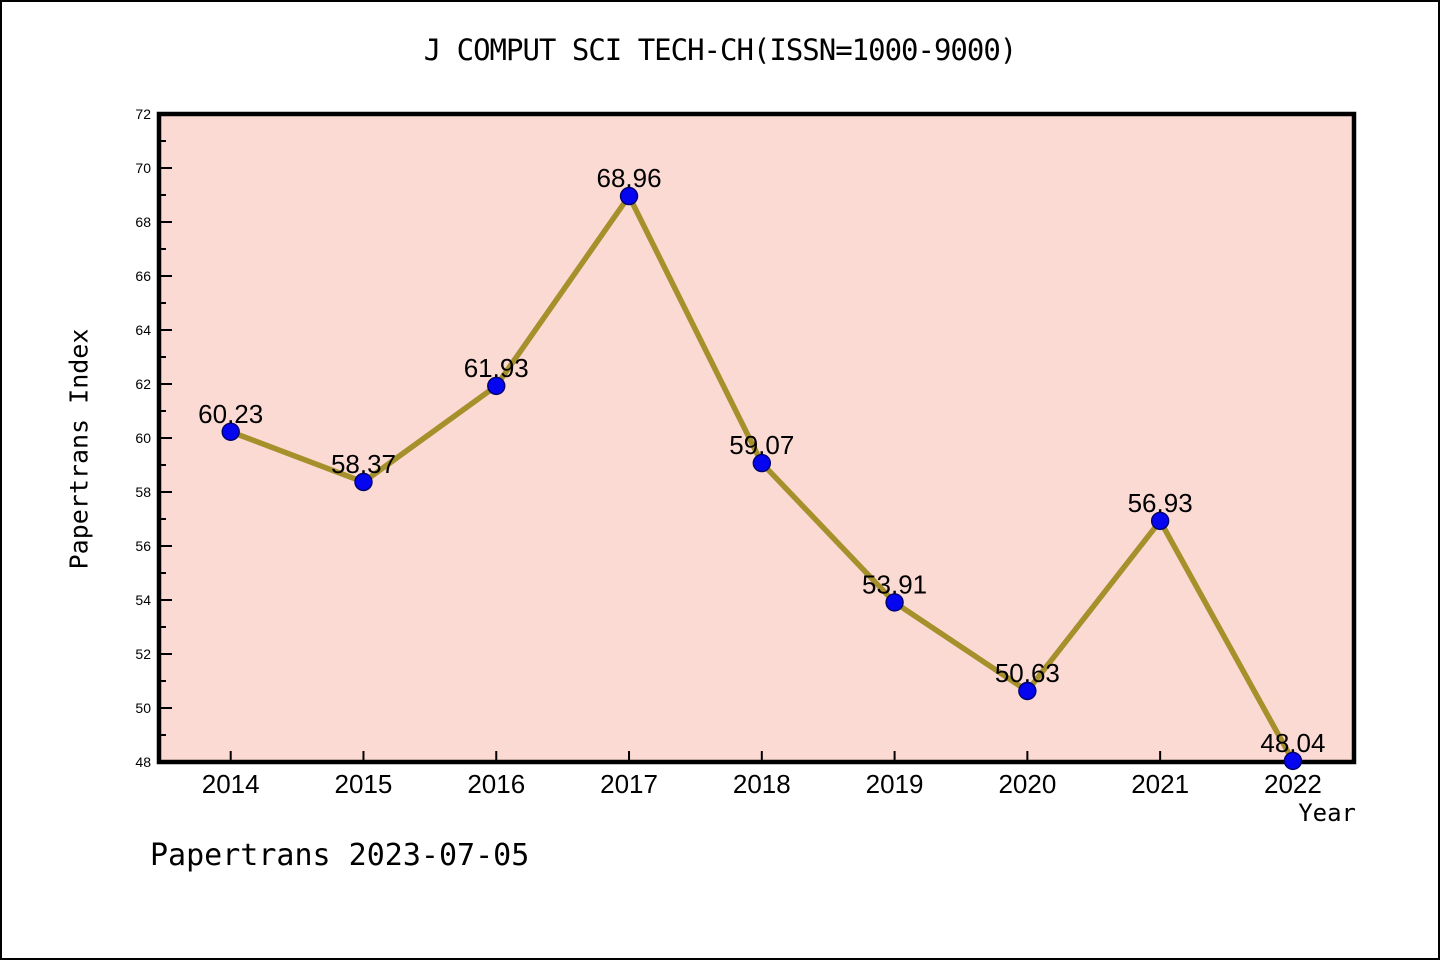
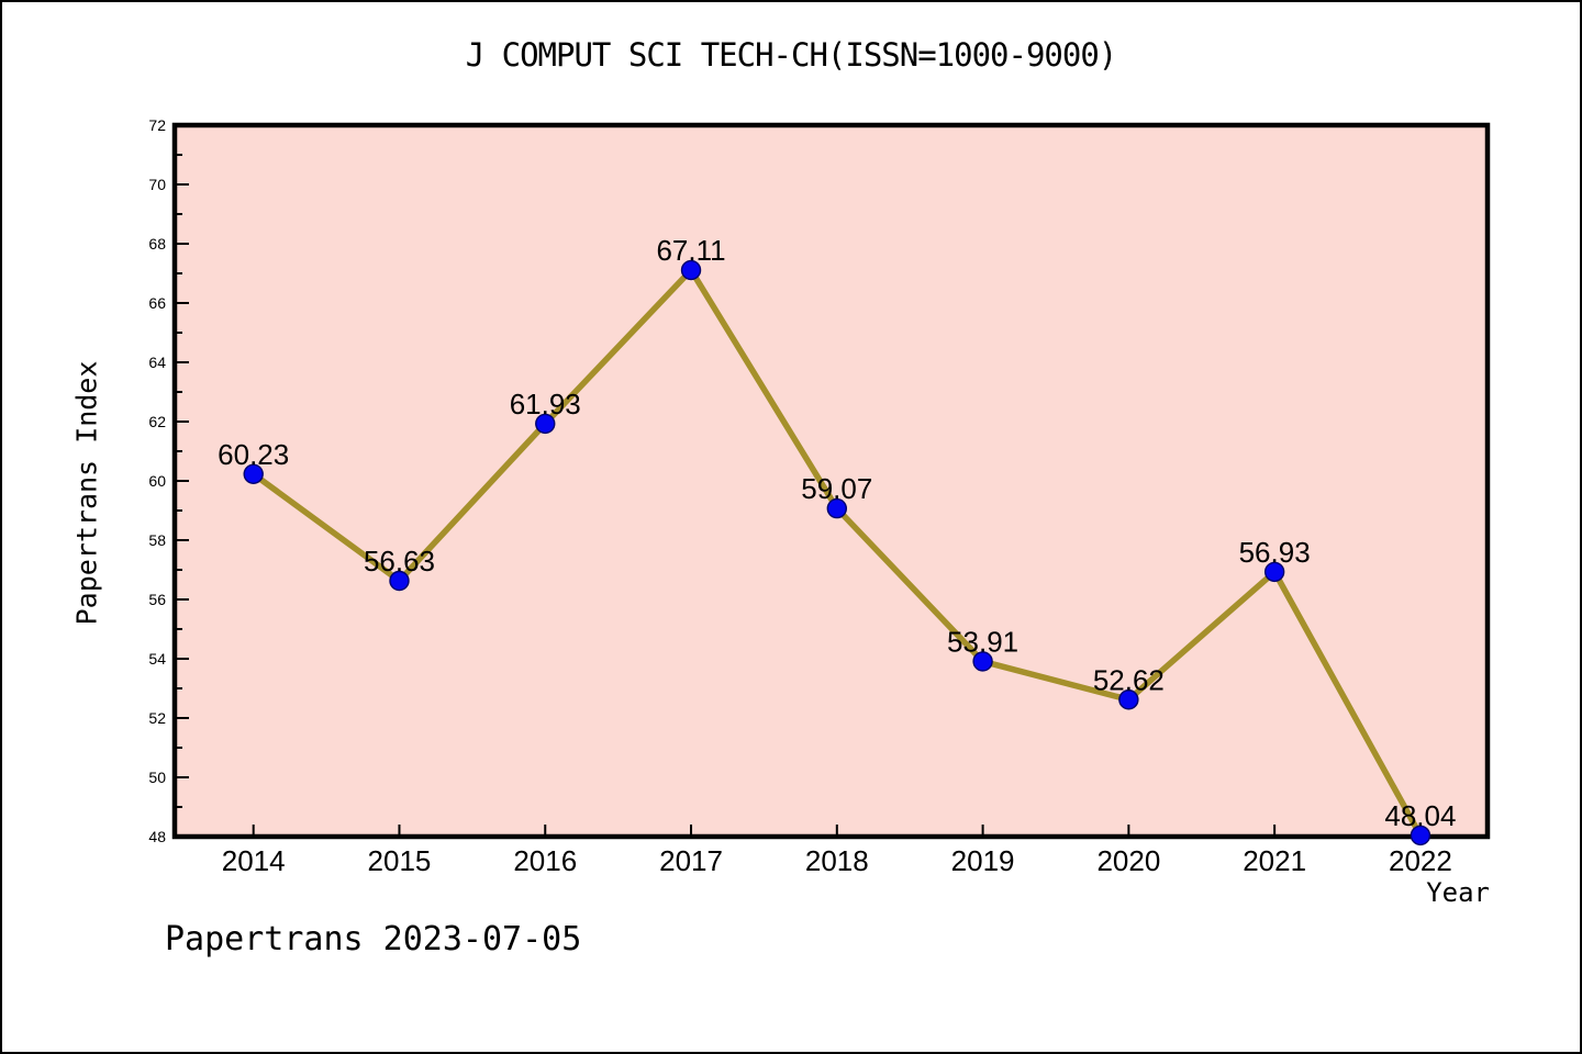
2015: 58.37 -> 56.63
2017: 68.96 -> 67.11
2020: 50.63 -> 52.62
